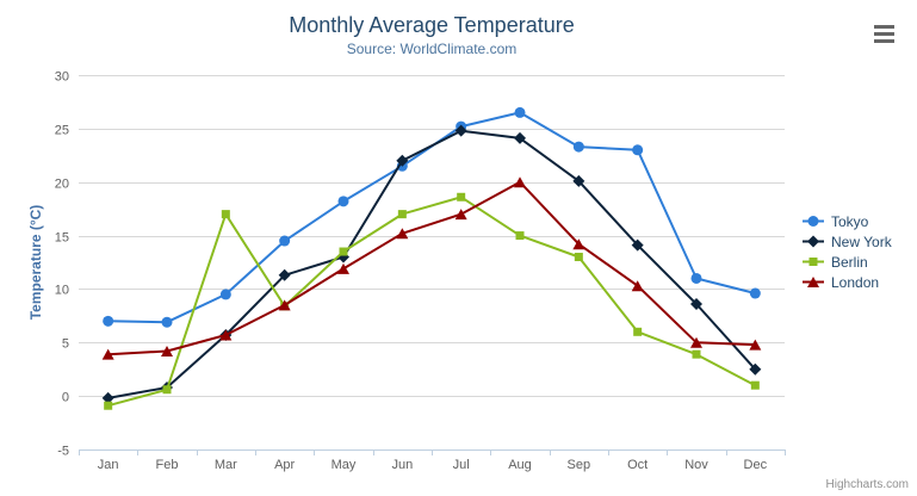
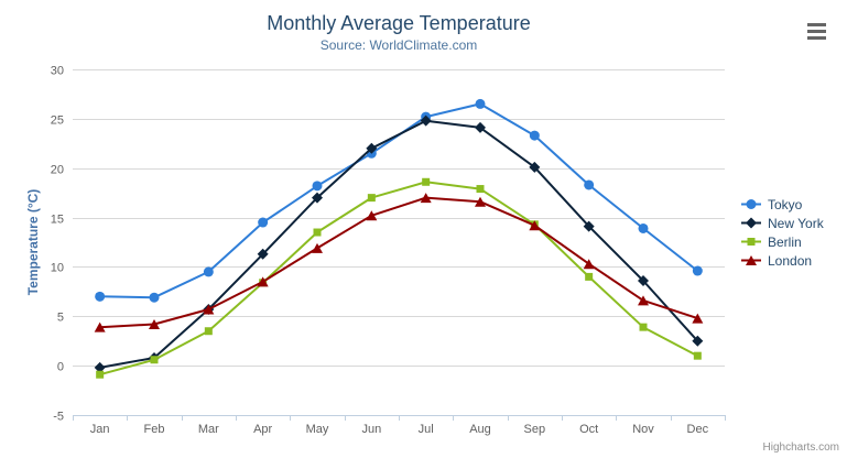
Berlin/Mar: 17 -> 4
New York/May: 13 -> 17
Berlin/Aug: 15 -> 18
London/Aug: 20 -> 17
Berlin/Sep: 13 -> 14
Tokyo/Oct: 23 -> 18
Berlin/Oct: 6 -> 9
Tokyo/Nov: 11 -> 14
London/Nov: 5 -> 7
